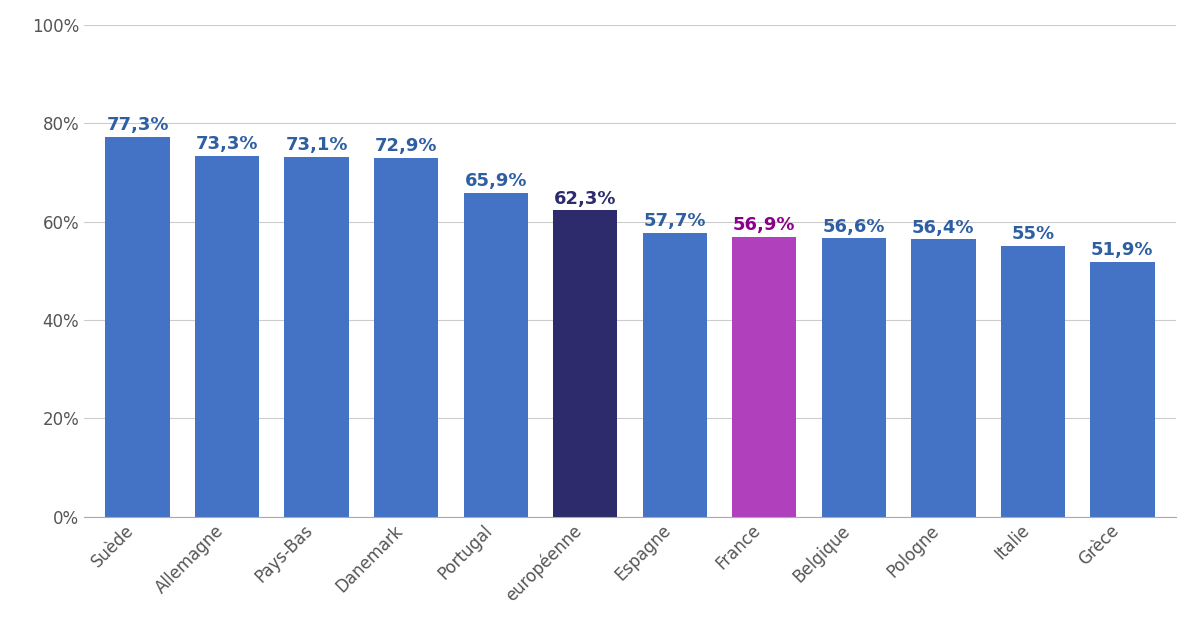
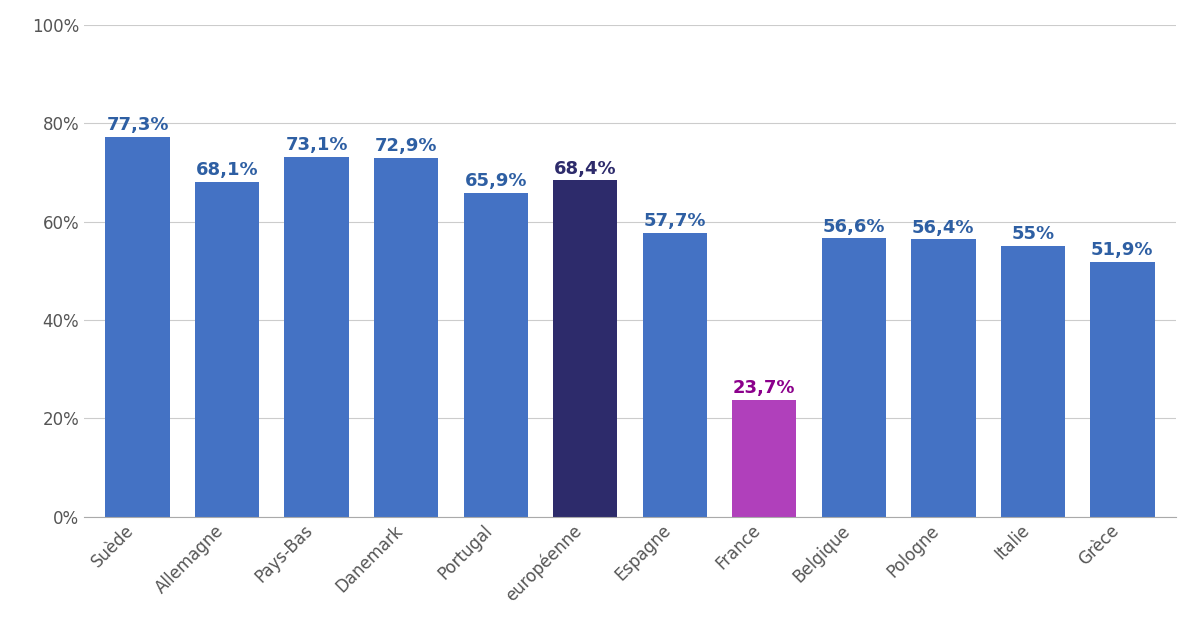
Allemagne: 73,3% -> 68,1%
européenne: 62,3% -> 68,4%
France: 56,9% -> 23,7%
